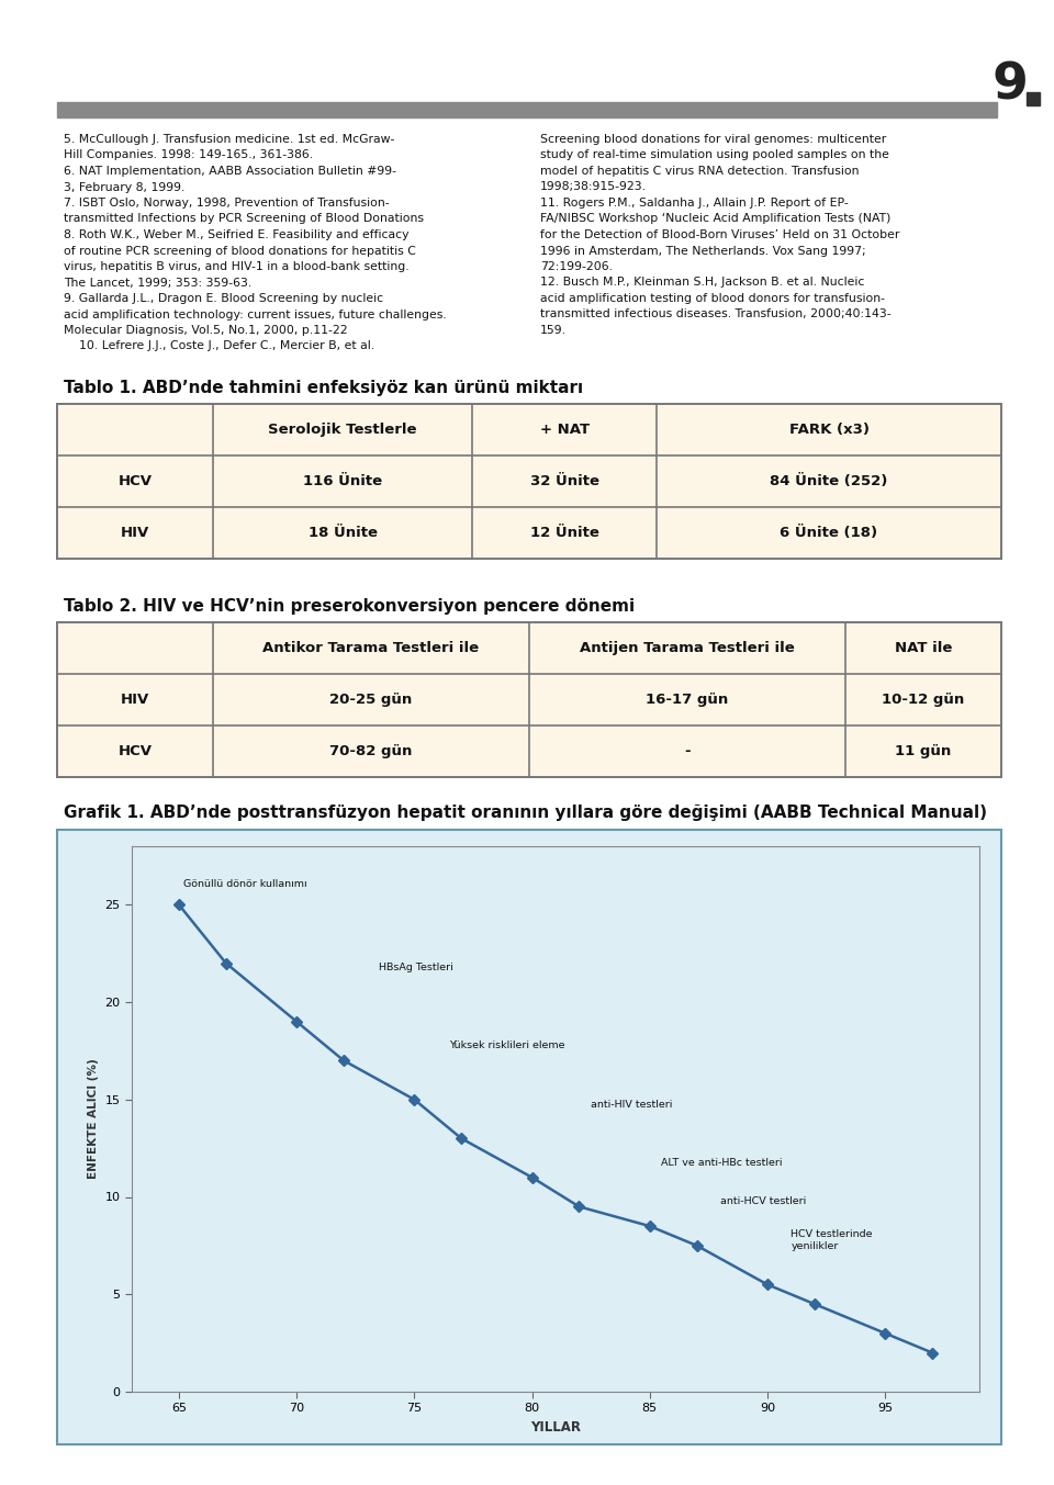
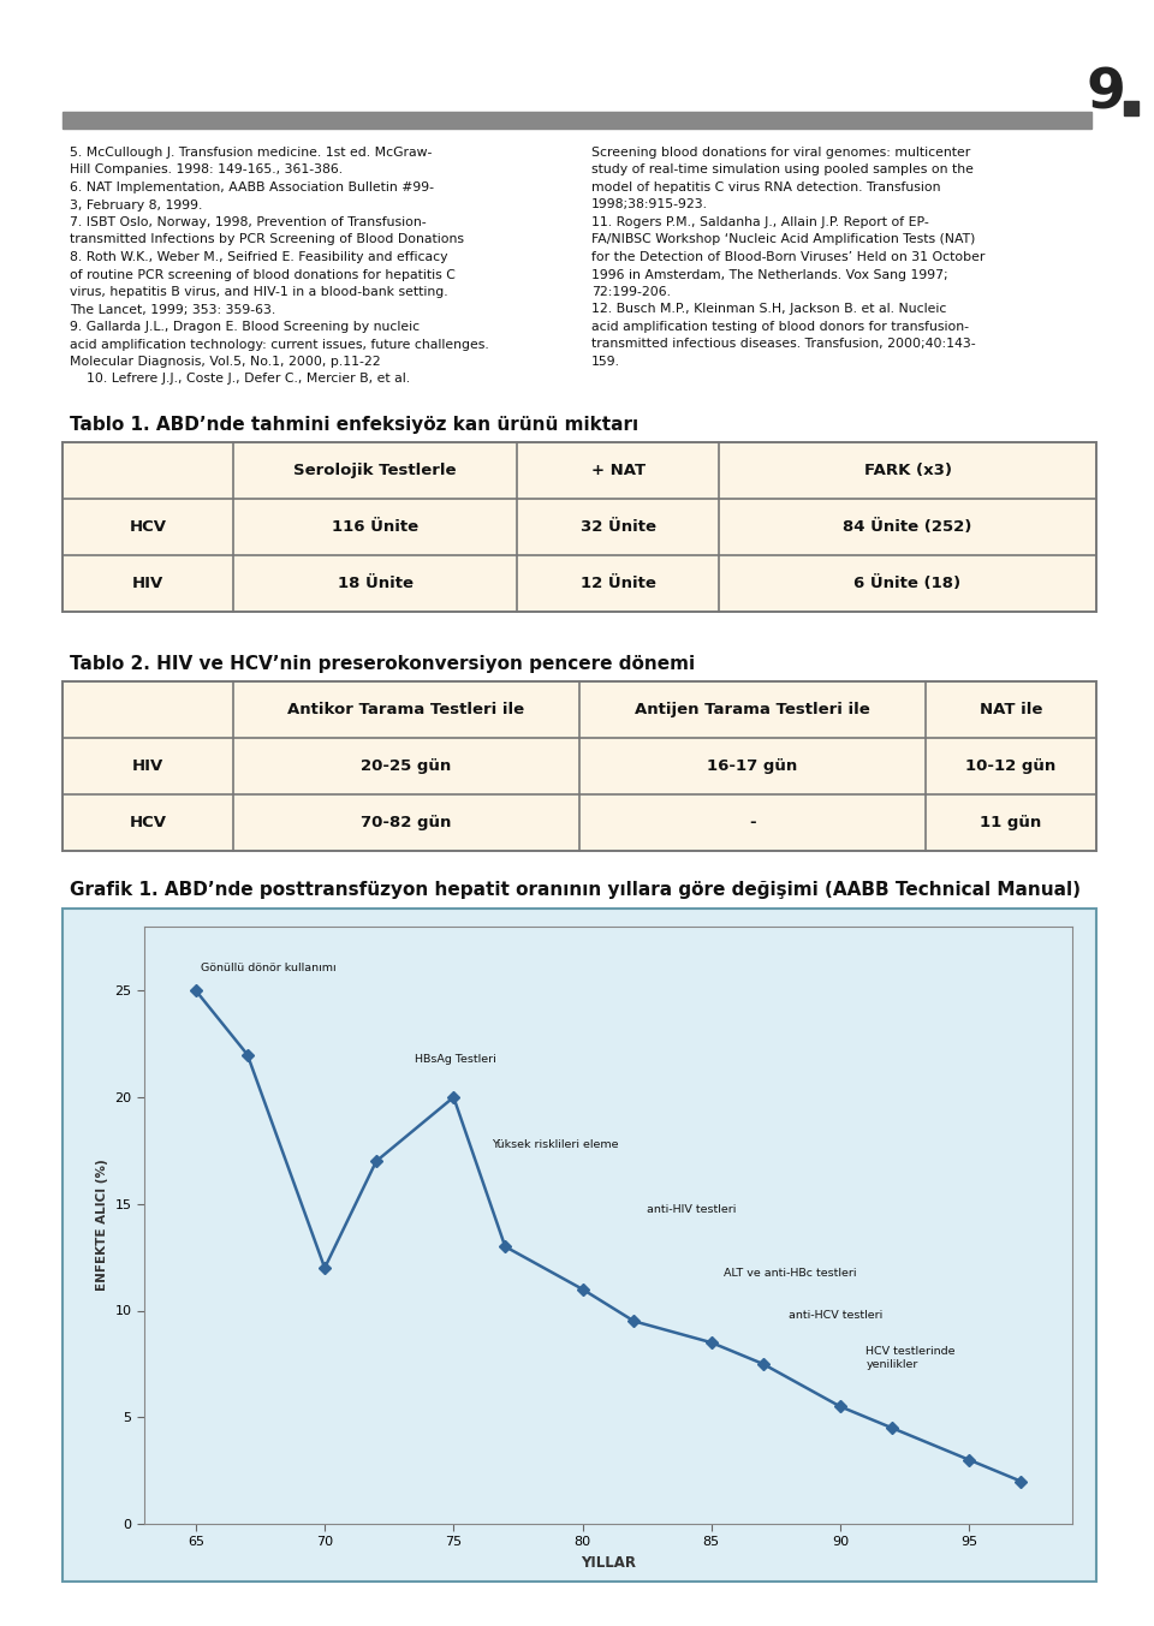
70: 19.0 -> 12.0
75: 15.0 -> 20.0
